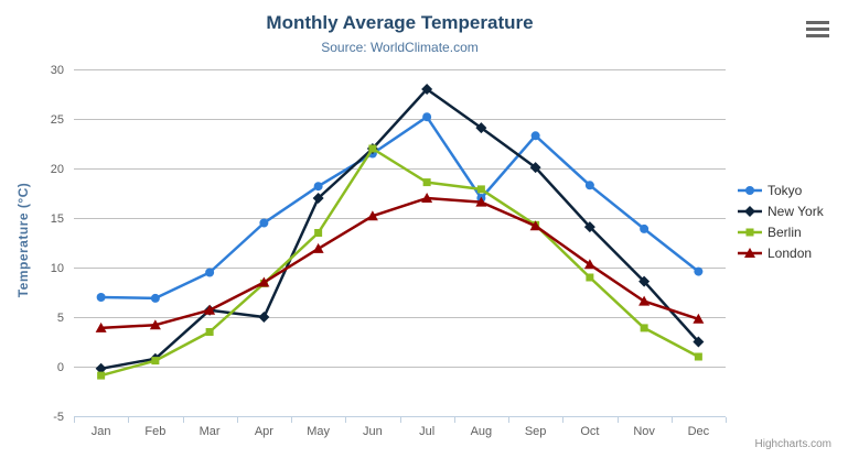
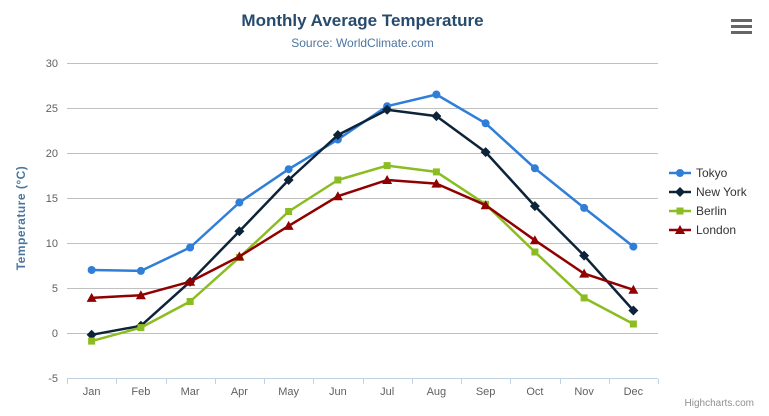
New York/Apr: 5 -> 11
Berlin/Jun: 22 -> 17
New York/Jul: 28 -> 25
Tokyo/Aug: 17 -> 26
